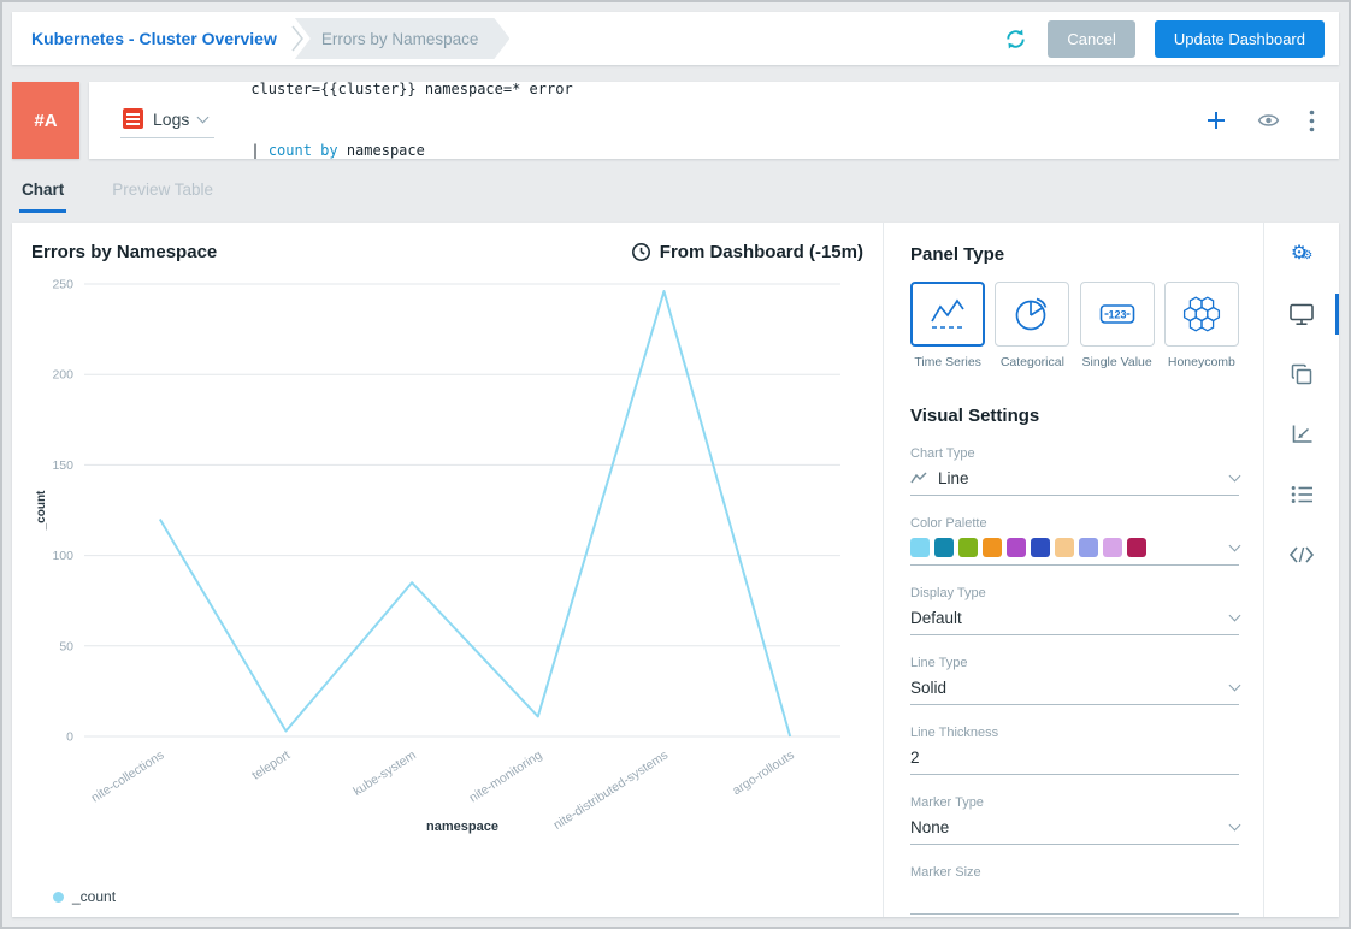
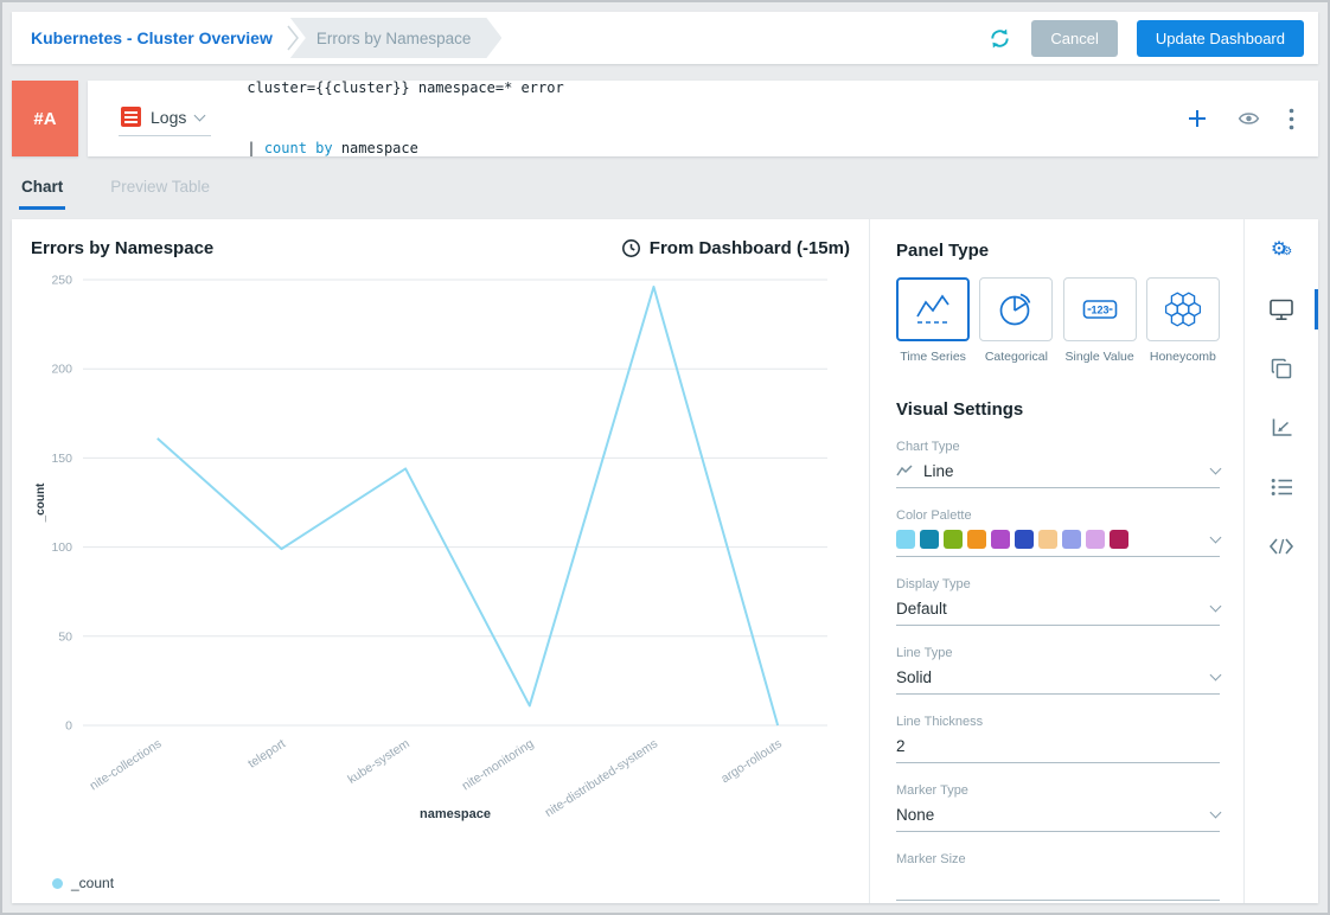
nite-collections: 120 -> 161
teleport: 3 -> 99
kube-system: 85 -> 144
